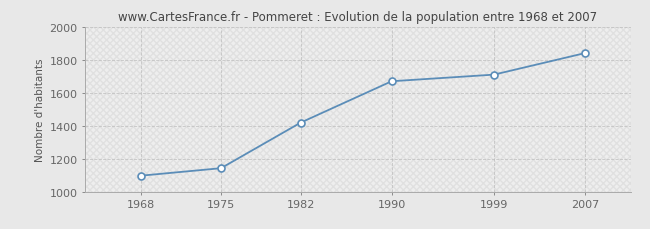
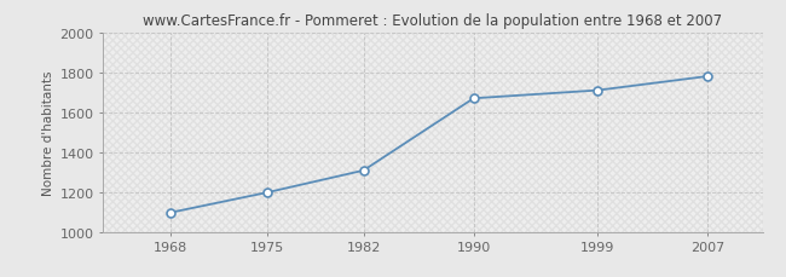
1975: 1140 -> 1200
1982: 1420 -> 1310
2007: 1840 -> 1780
